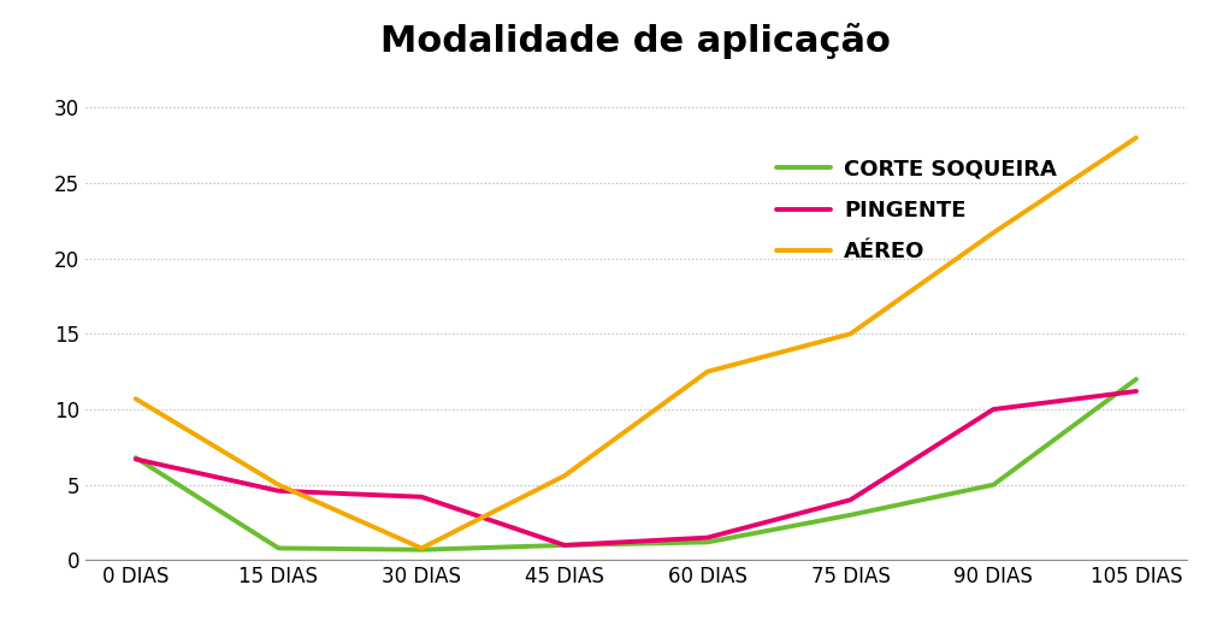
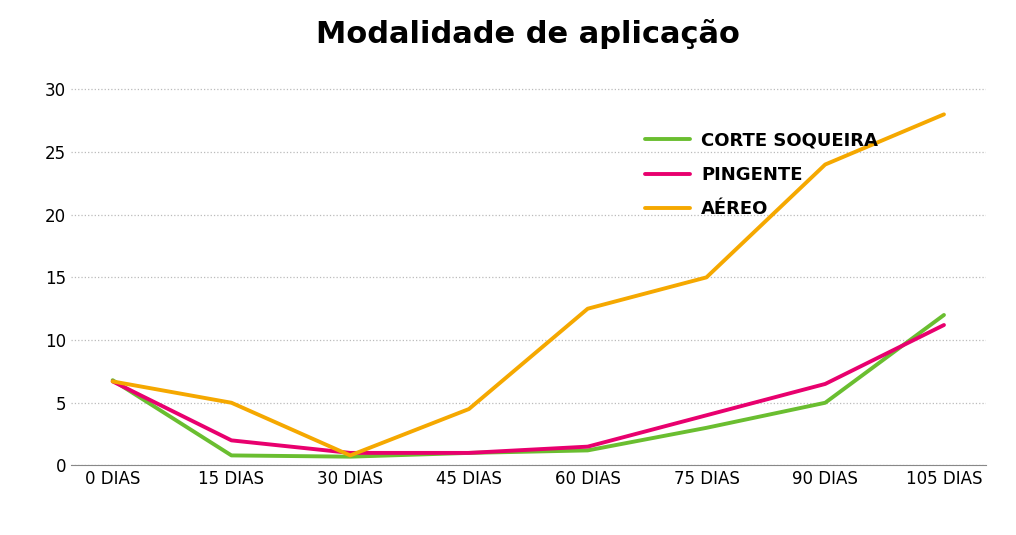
AÉREO/0 DIAS: 10.7 -> 6.7
PINGENTE/15 DIAS: 4.6 -> 2.0
PINGENTE/30 DIAS: 4.2 -> 1.0
AÉREO/45 DIAS: 5.6 -> 4.5
PINGENTE/90 DIAS: 10.0 -> 6.5
AÉREO/90 DIAS: 21.7 -> 24.0
